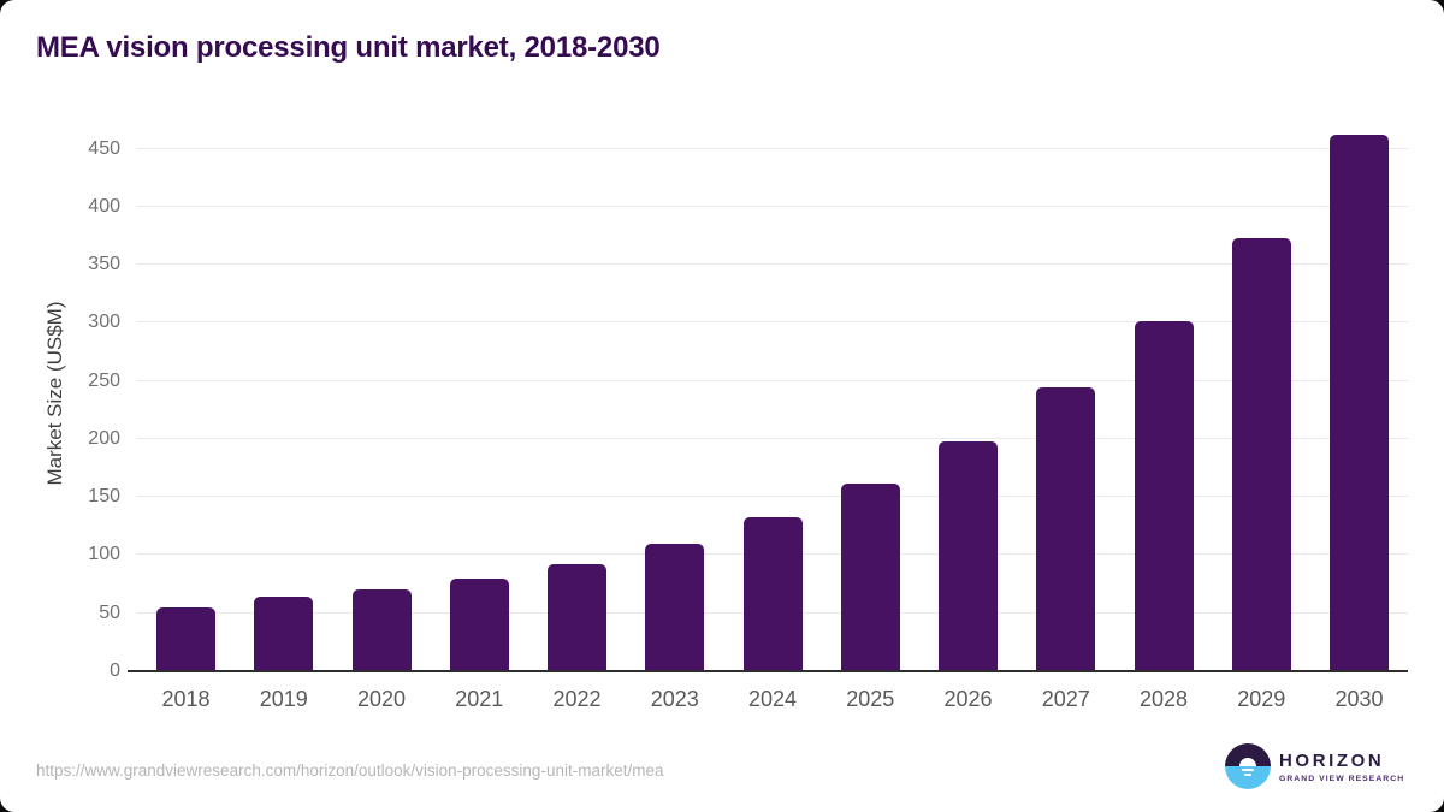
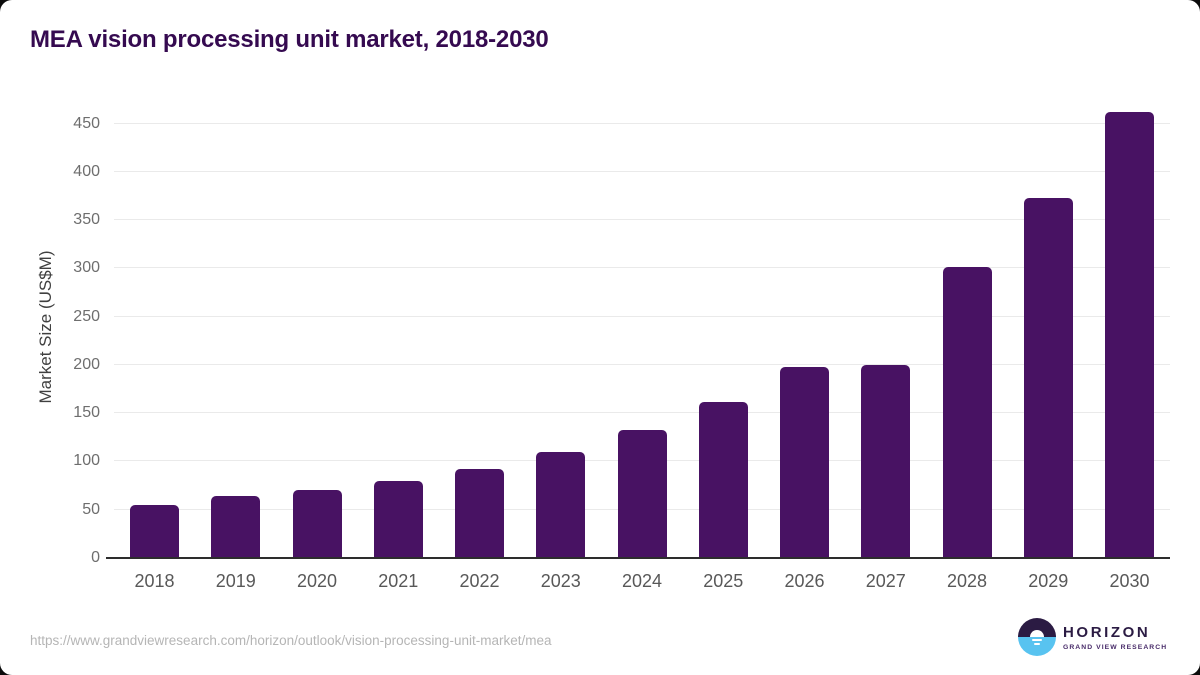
2027: 240 -> 200
